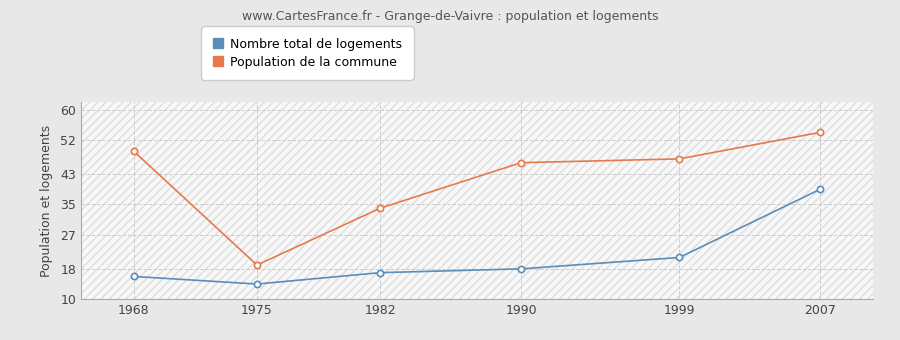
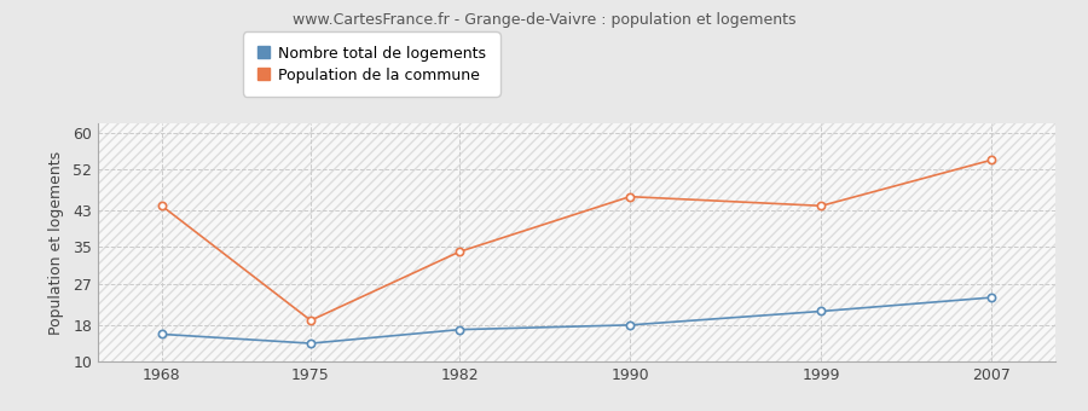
Population de la commune/1968: 49 -> 44
Population de la commune/1999: 47 -> 44
Nombre total de logements/2007: 39 -> 24
